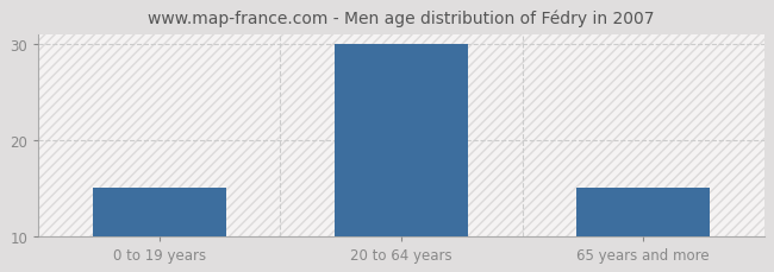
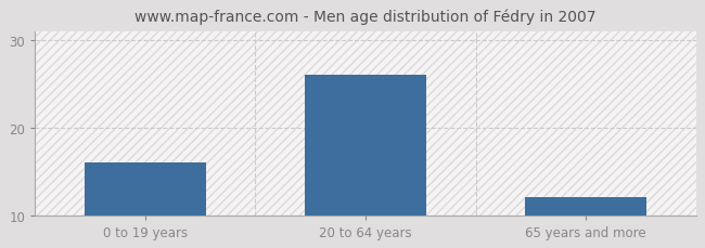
0 to 19 years: 15 -> 16
20 to 64 years: 30 -> 26
65 years and more: 15 -> 12
